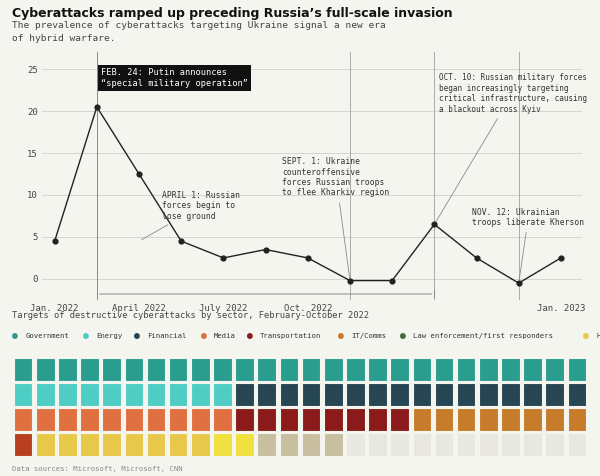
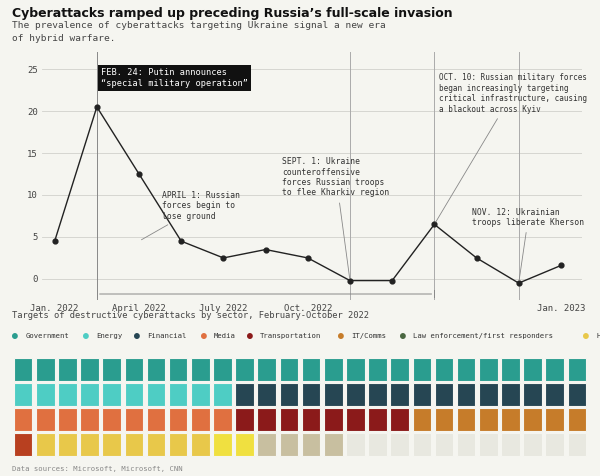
Jan. 2023: 2.5 -> 1.6
